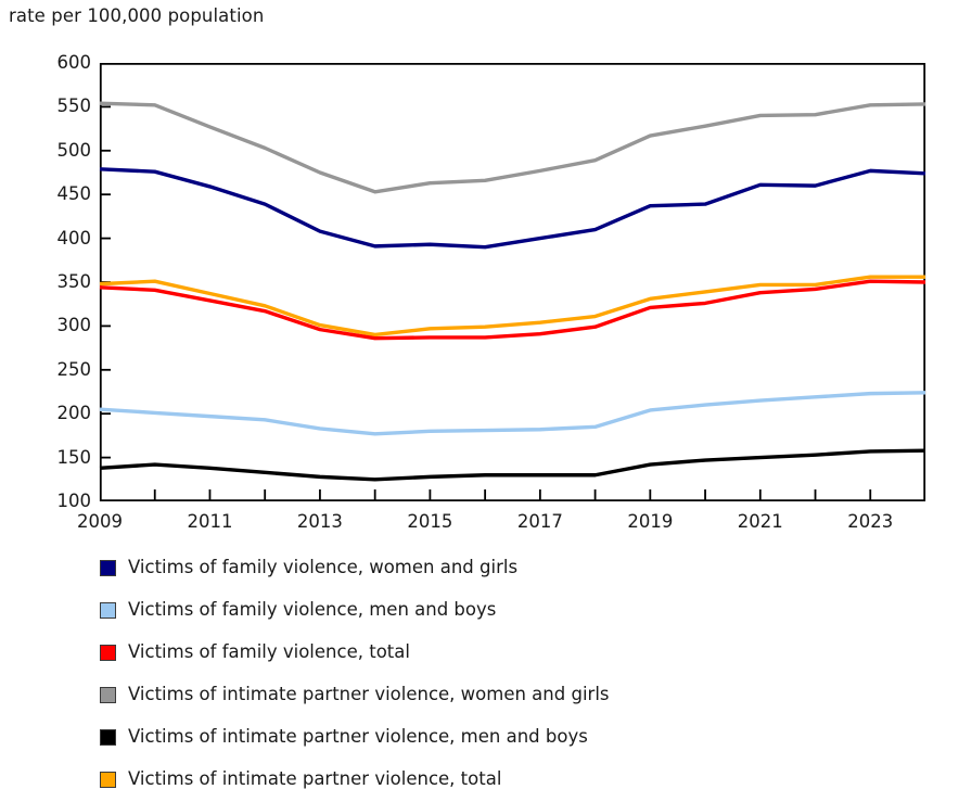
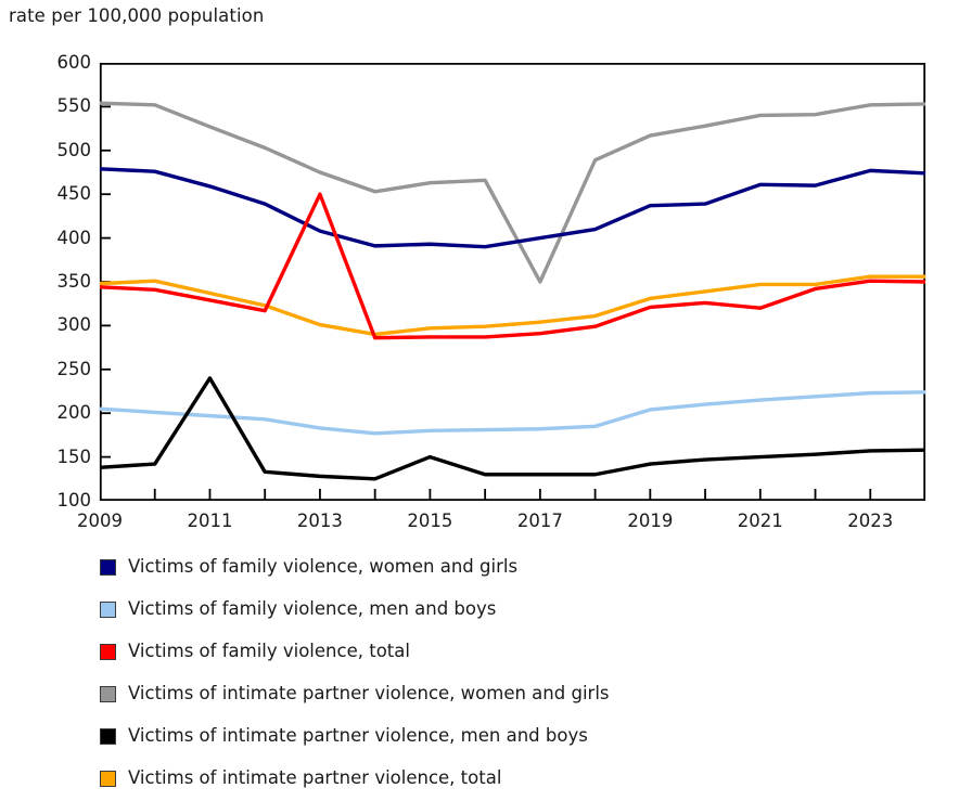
Victims of intimate partner violence, men and boys/2011: 140 -> 240
Victims of family violence, total/2013: 300 -> 450
Victims of intimate partner violence, men and boys/2015: 130 -> 150
Victims of intimate partner violence, women and girls/2017: 480 -> 350
Victims of family violence, total/2021: 340 -> 320
